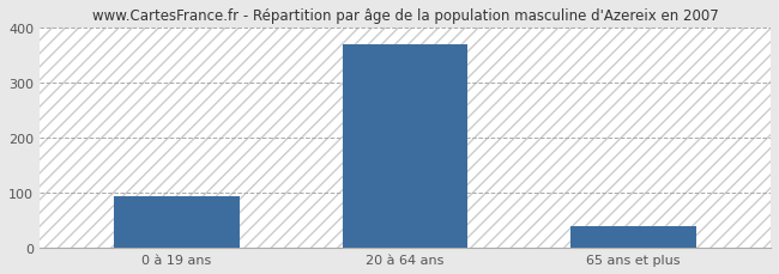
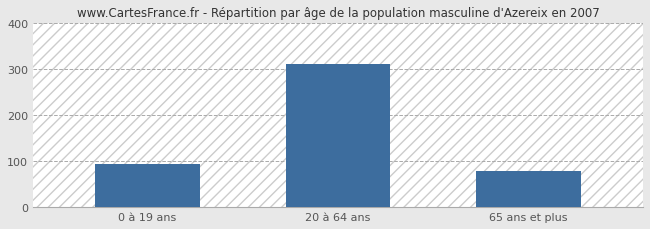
20 à 64 ans: 370 -> 311
65 ans et plus: 40 -> 79
